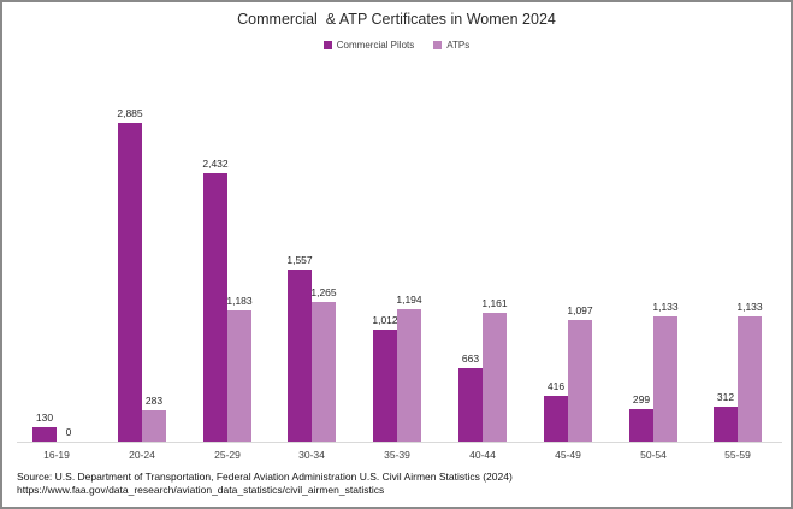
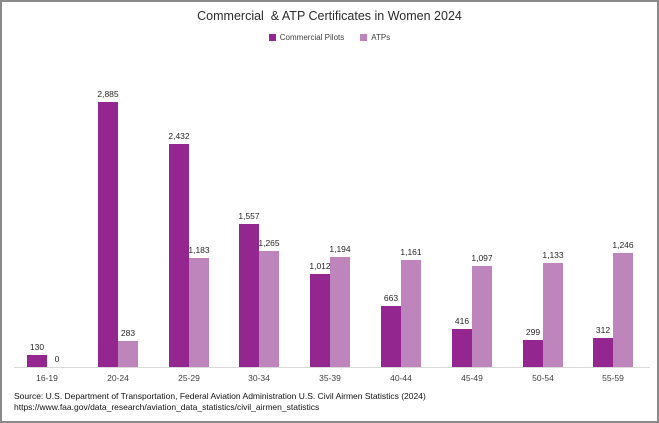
ATPs/55-59: 1,133 -> 1,246
